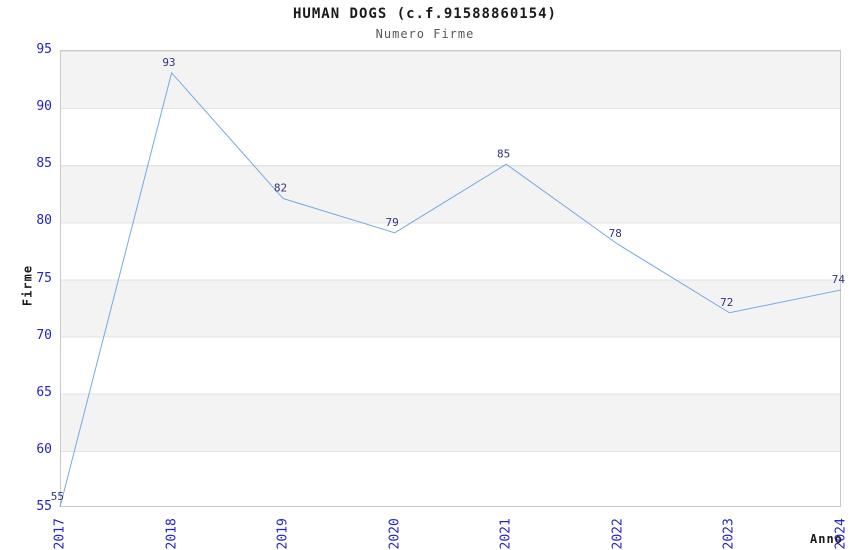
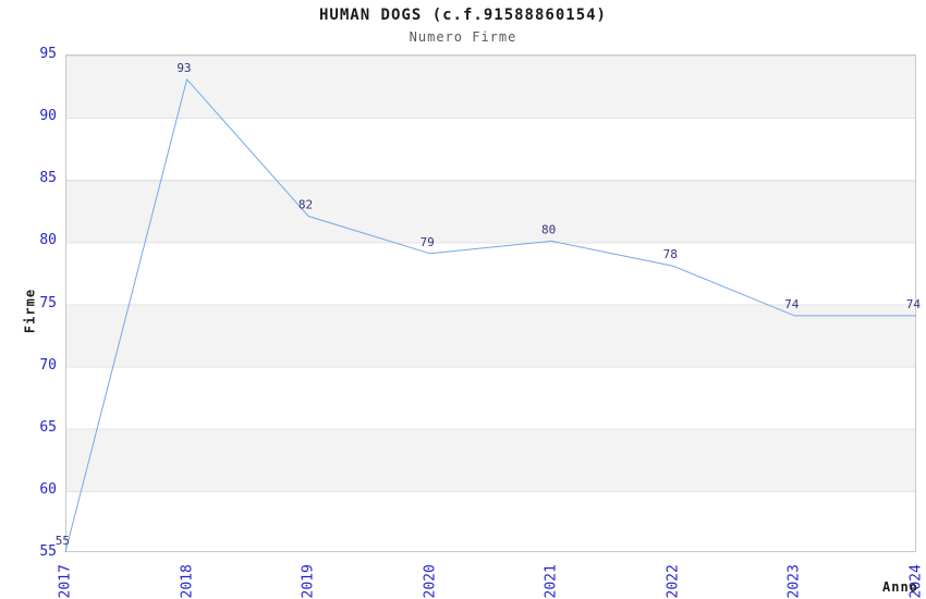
2021: 85 -> 80
2023: 72 -> 74
